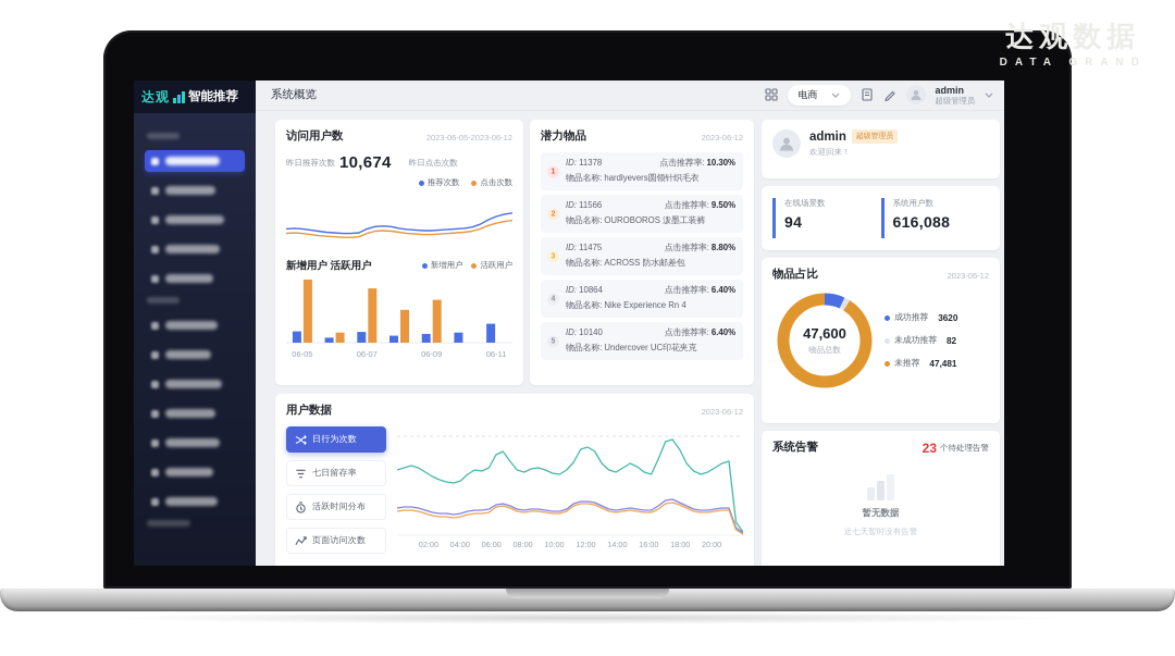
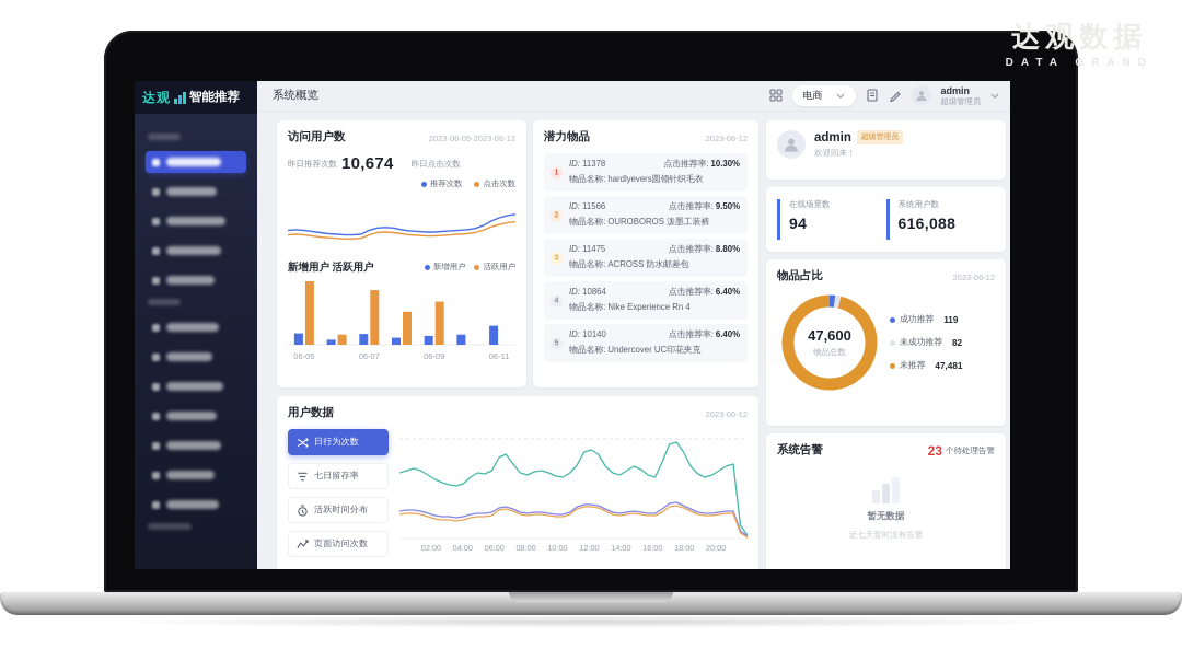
物品占比/成功推荐: 3620 -> 119
